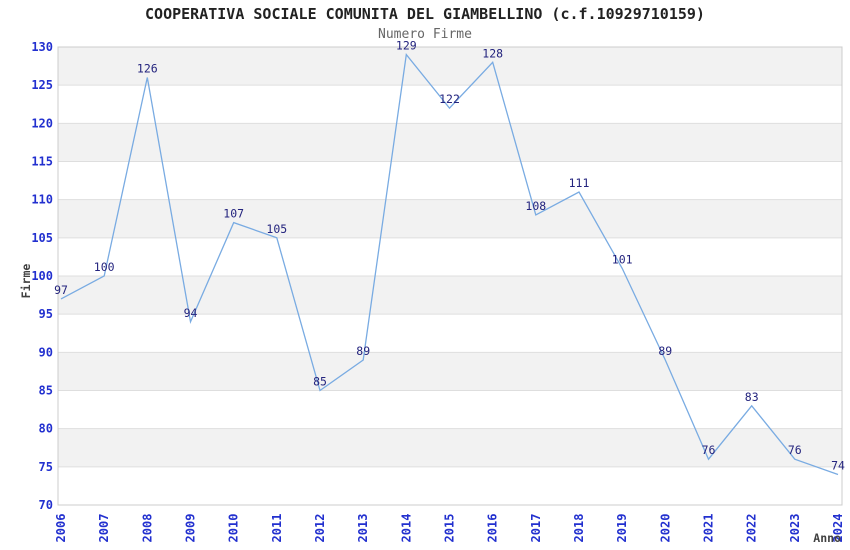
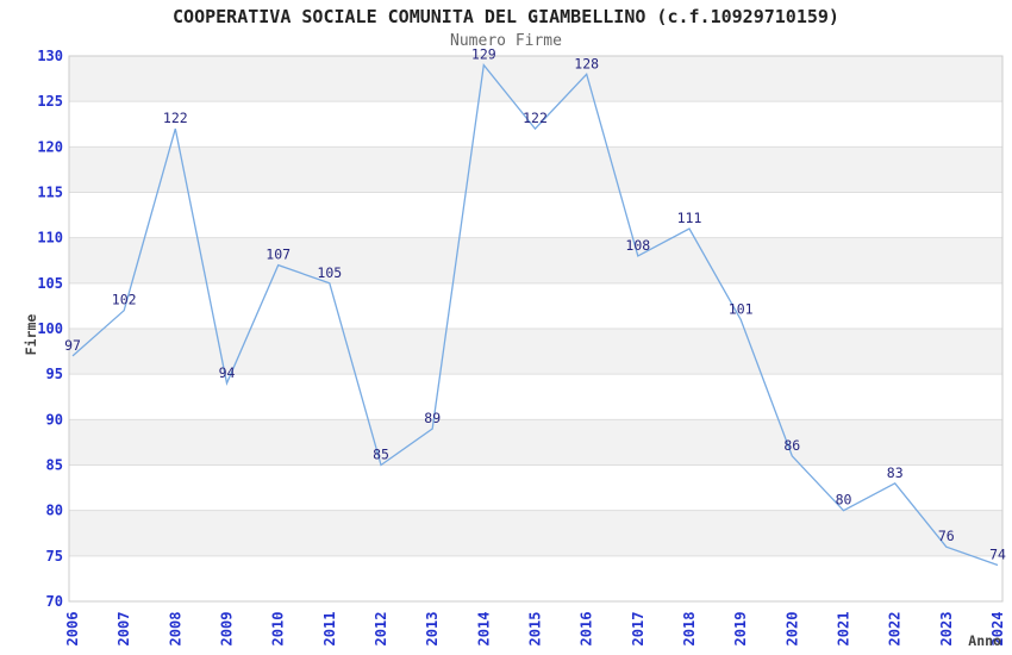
2007: 100 -> 102
2008: 126 -> 122
2020: 89 -> 86
2021: 76 -> 80
